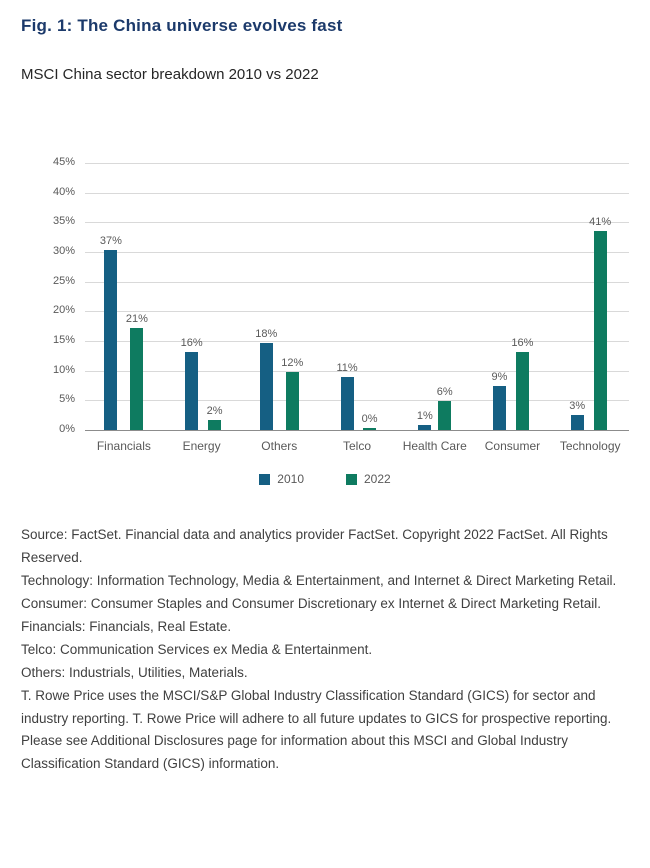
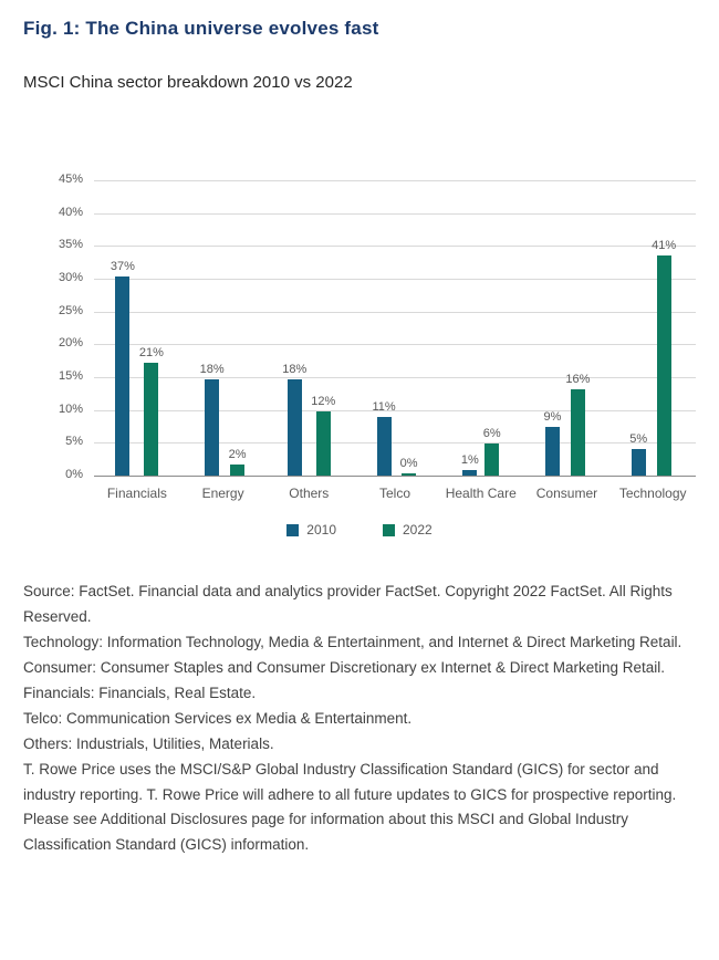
2010/Energy: 16% -> 18%
2010/Technology: 3% -> 5%
